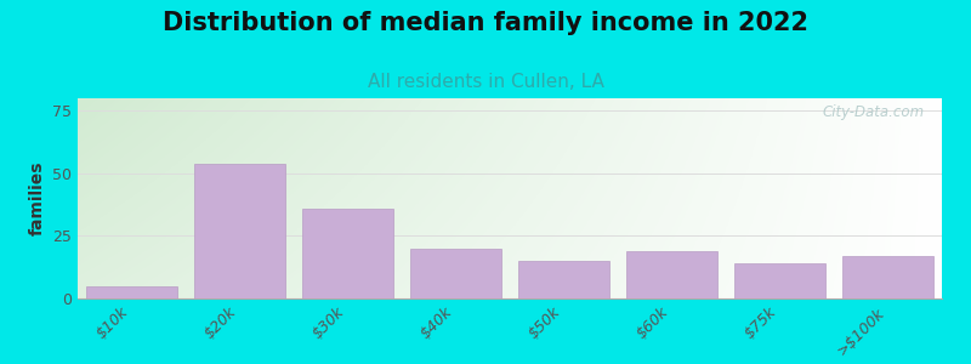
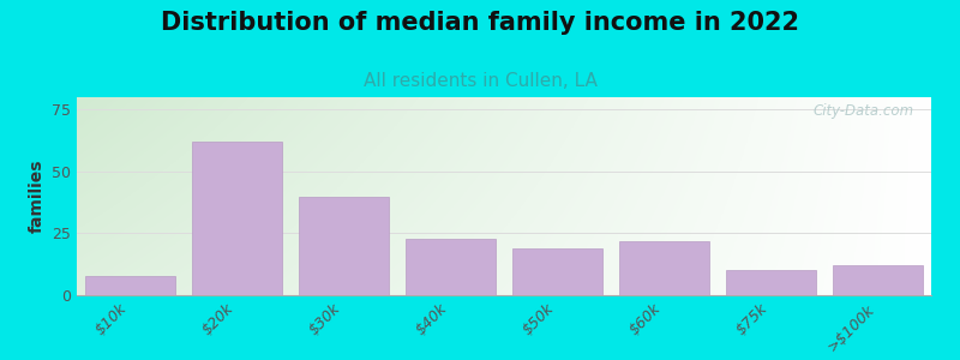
$10k: 5 -> 8
$20k: 54 -> 62
$30k: 36 -> 40
$40k: 20 -> 23
$50k: 15 -> 19
$60k: 19 -> 22
$75k: 14 -> 10
>$100k: 17 -> 12
